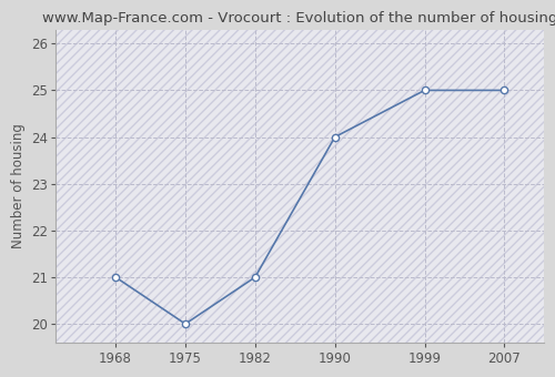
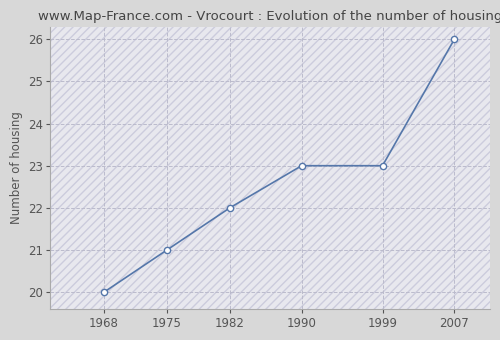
1968: 21 -> 20
1975: 20 -> 21
1982: 21 -> 22
1990: 24 -> 23
1999: 25 -> 23
2007: 25 -> 26
